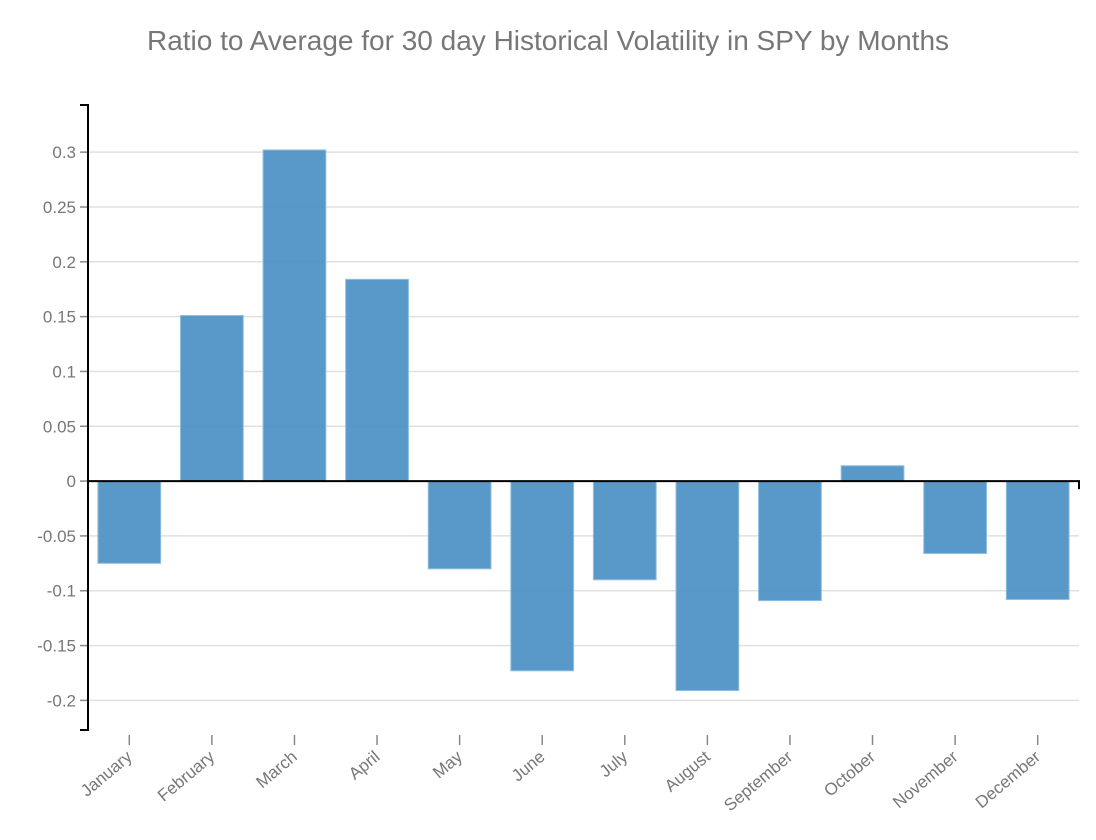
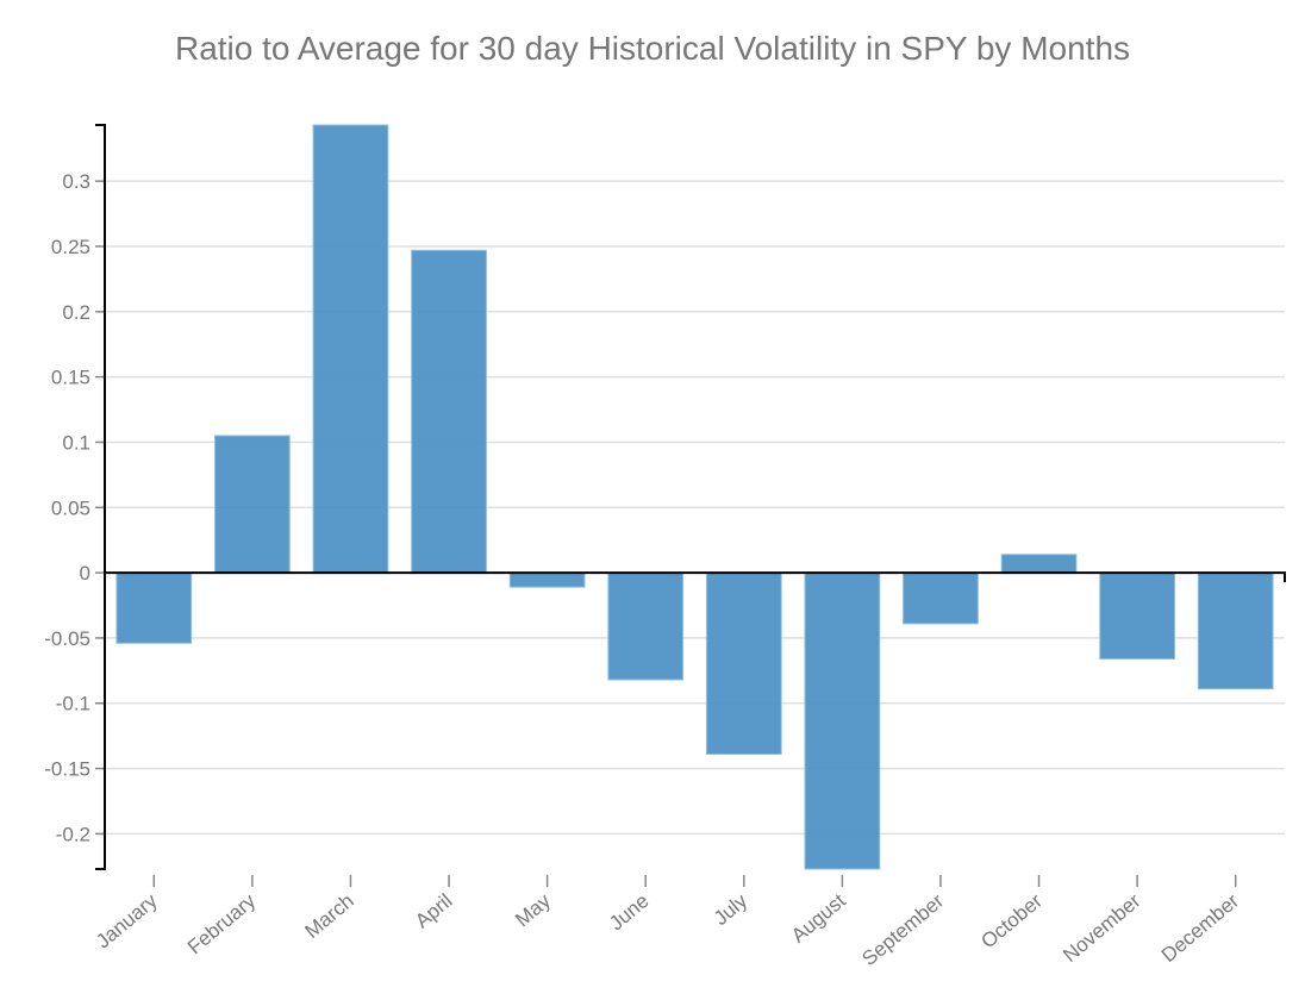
January: -0.075 -> -0.054
February: 0.151 -> 0.105
March: 0.302 -> 0.343
April: 0.184 -> 0.247
May: -0.080 -> -0.011
June: -0.173 -> -0.082
July: -0.090 -> -0.139
August: -0.191 -> -0.227
September: -0.109 -> -0.039
December: -0.108 -> -0.089
